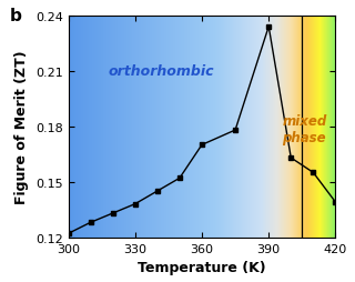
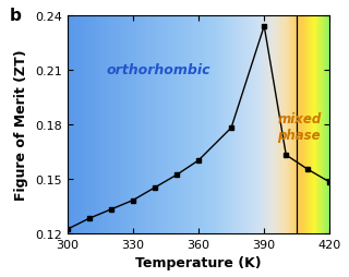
360: 0.170 -> 0.160
420: 0.139 -> 0.148
